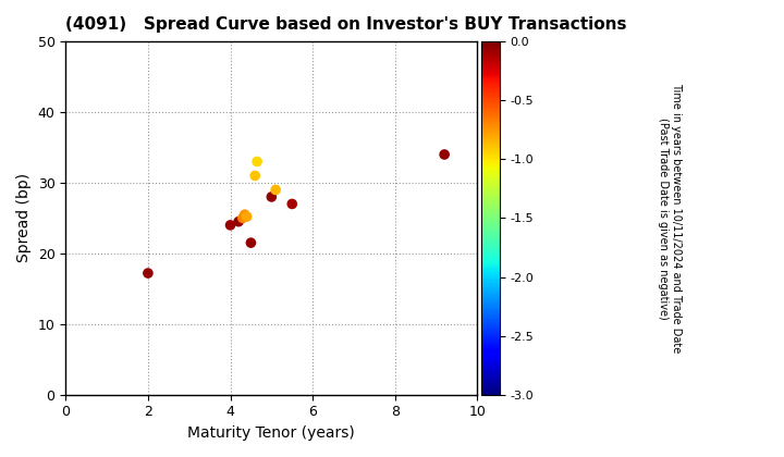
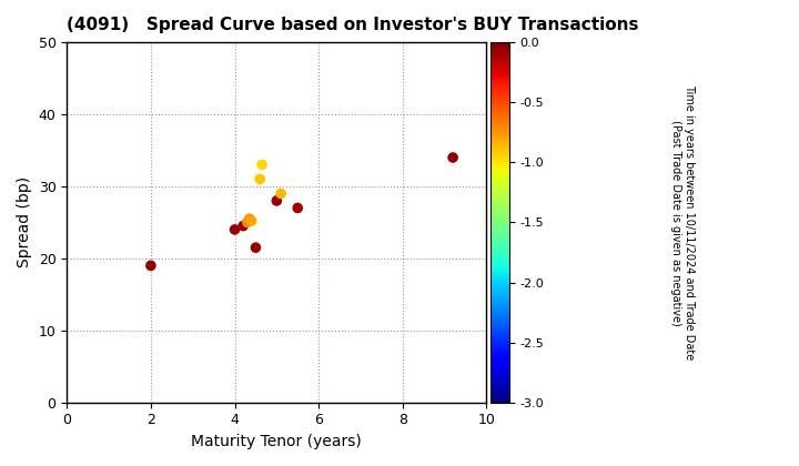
2: 17.2 -> 19.0
